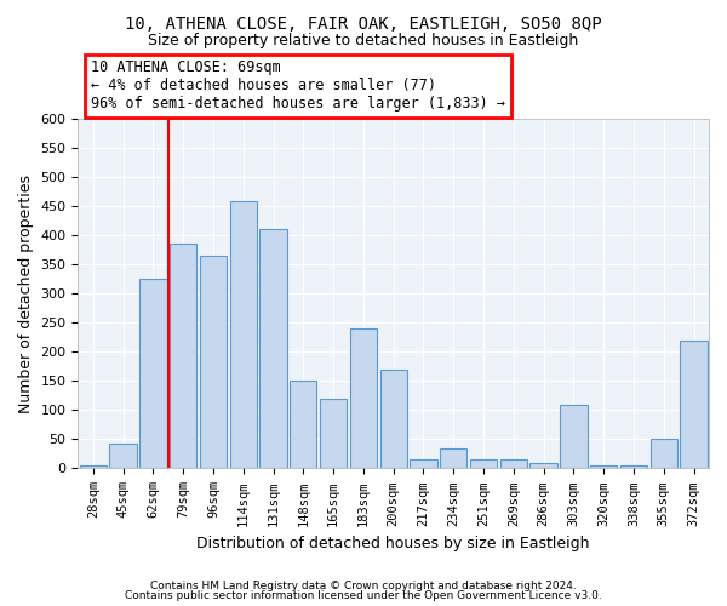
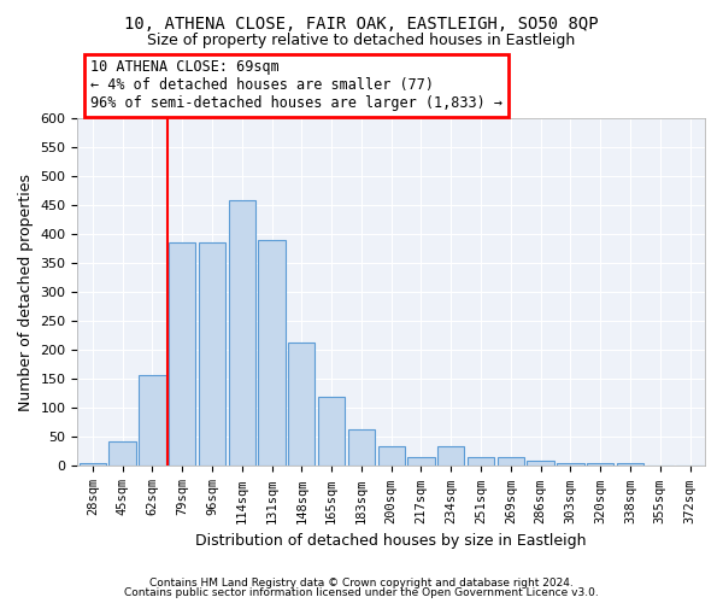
62sqm: 325 -> 157
96sqm: 365 -> 385
131sqm: 410 -> 390
148sqm: 150 -> 213
183sqm: 240 -> 63
200sqm: 170 -> 35
303sqm: 110 -> 5
355sqm: 50 -> 1
372sqm: 220 -> 1
